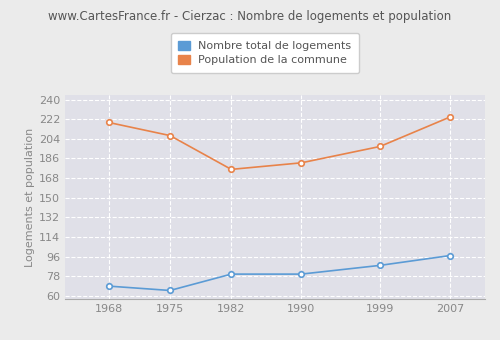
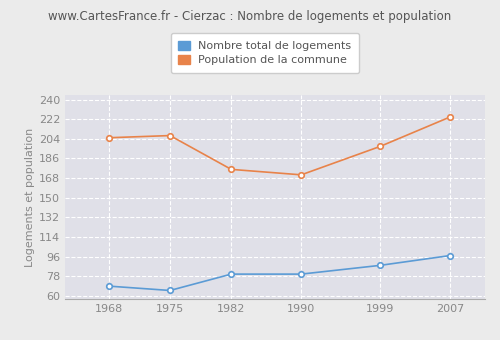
Population de la commune/1968: 219 -> 205
Population de la commune/1990: 182 -> 171
